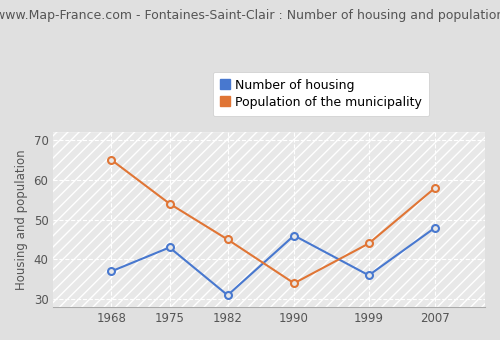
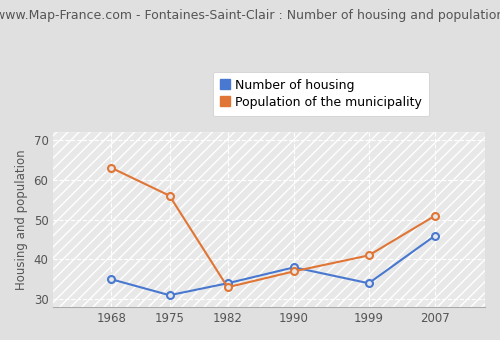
Number of housing/1968: 37 -> 35
Population of the municipality/1968: 65 -> 63
Number of housing/1975: 43 -> 31
Population of the municipality/1975: 54 -> 56
Number of housing/1982: 31 -> 34
Population of the municipality/1982: 45 -> 33
Number of housing/1990: 46 -> 38
Population of the municipality/1990: 34 -> 37
Number of housing/1999: 36 -> 34
Population of the municipality/1999: 44 -> 41
Number of housing/2007: 48 -> 46
Population of the municipality/2007: 58 -> 51
